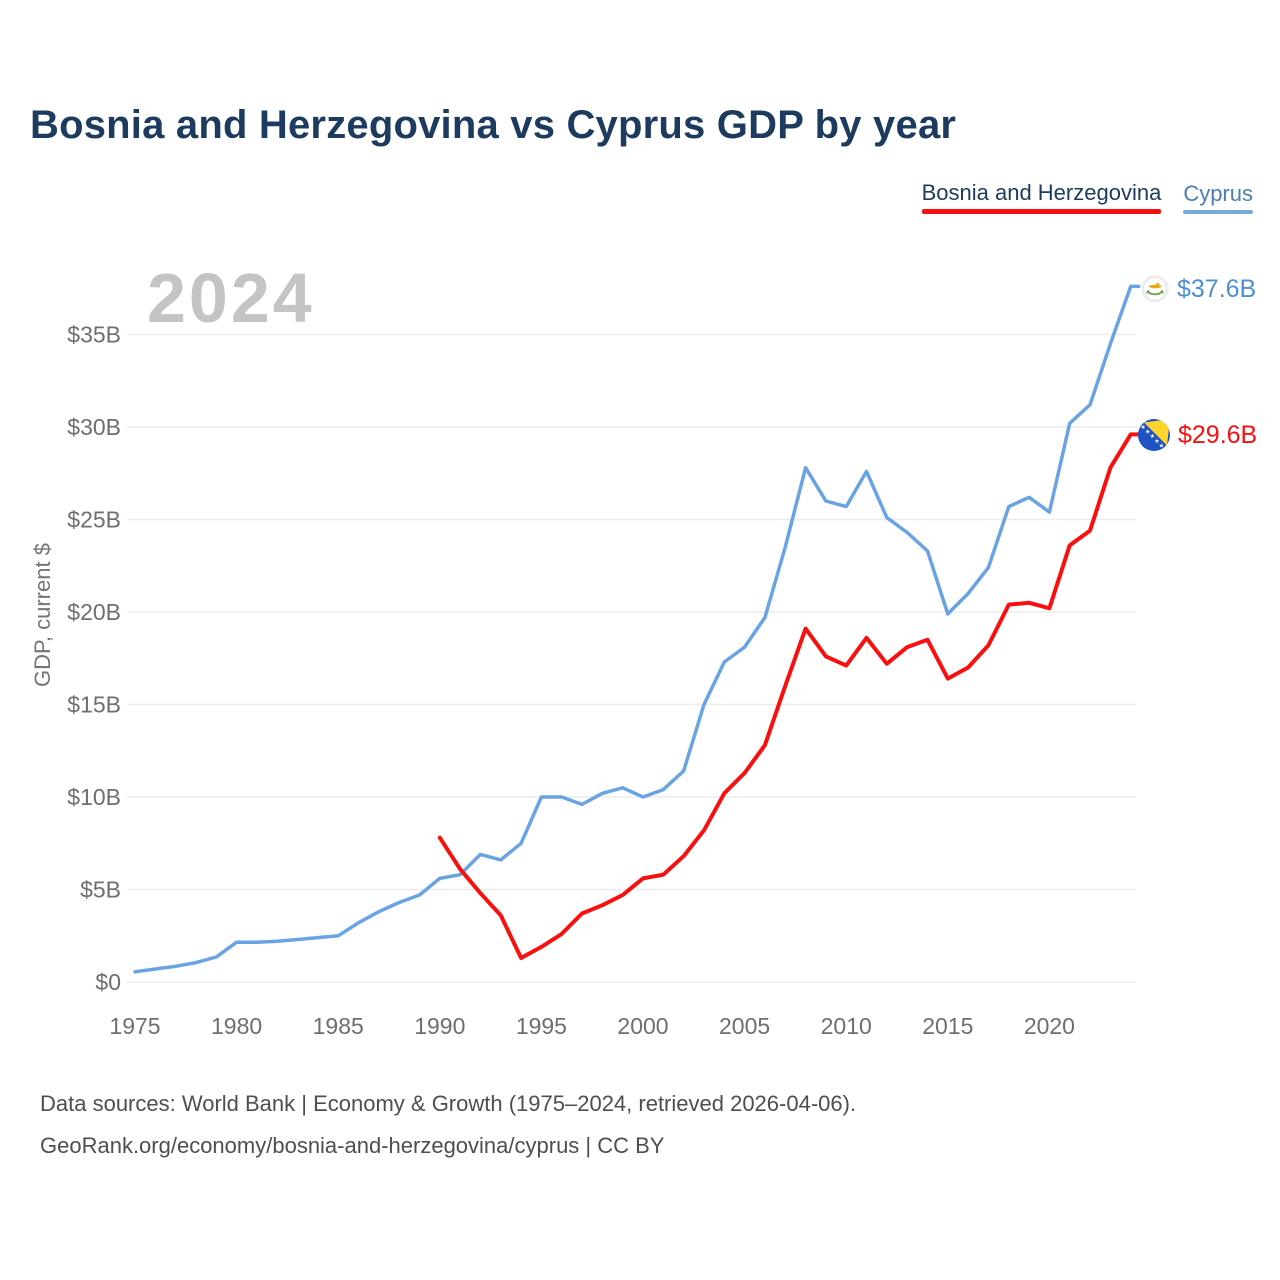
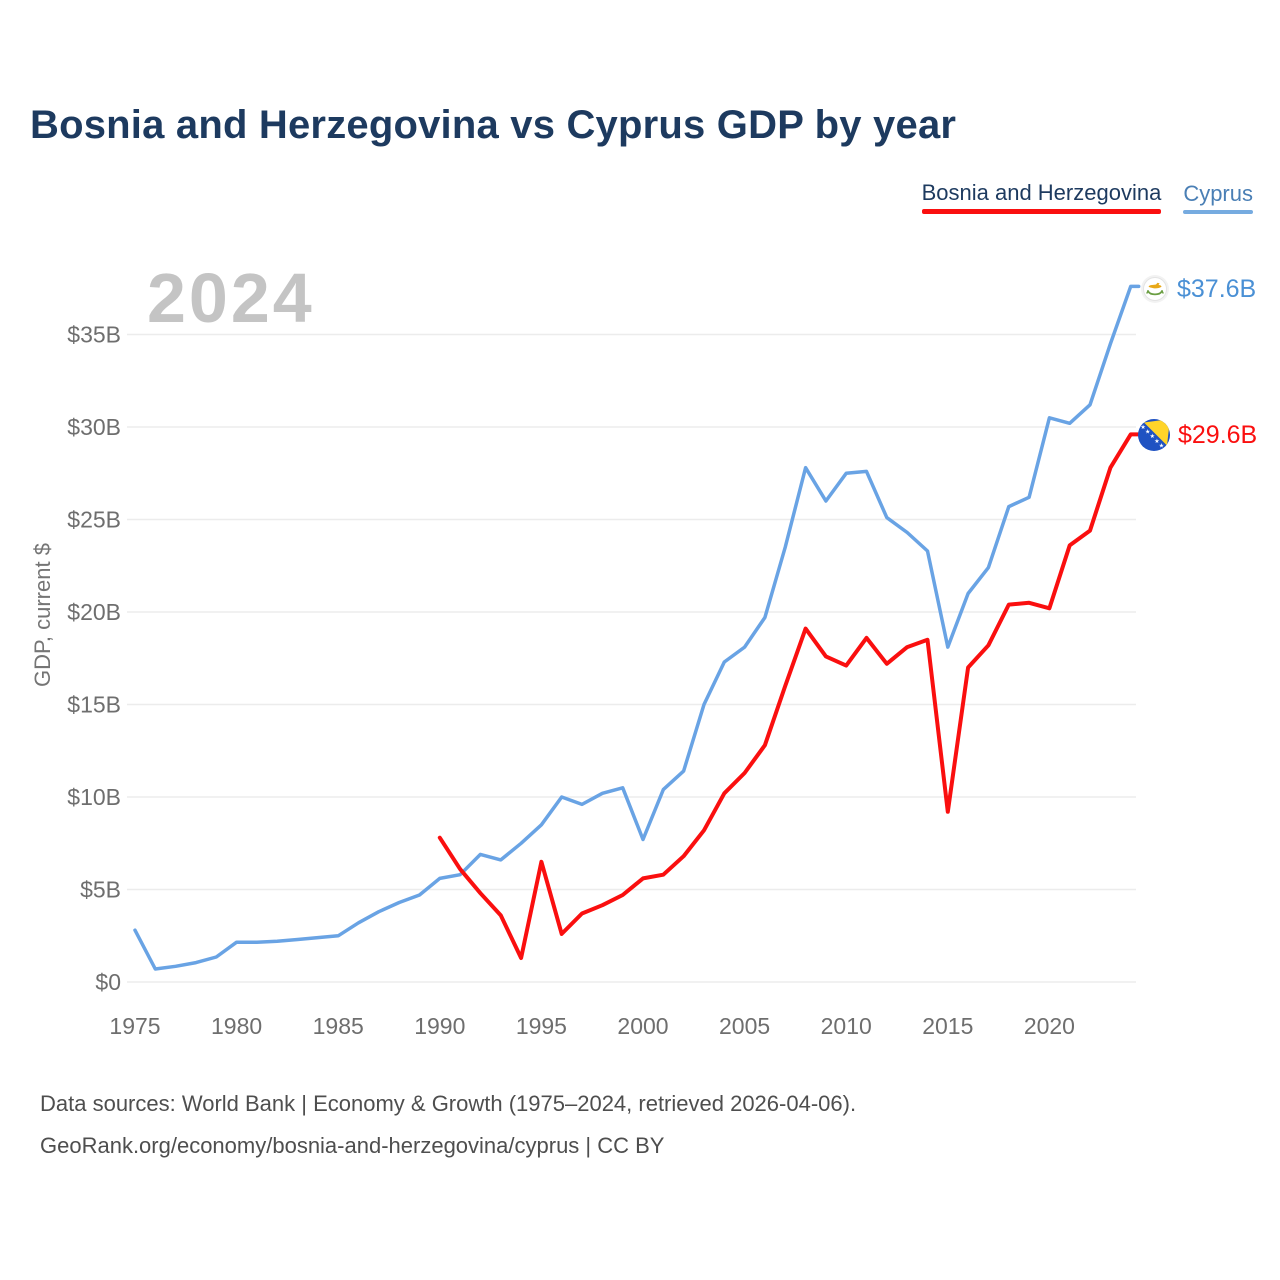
Cyprus/1975: $0.6B -> $2.8B
Bosnia and Herzegovina/1995: $1.9B -> $6.5B
Cyprus/1995: $10.0B -> $8.5B
Cyprus/2000: $10.0B -> $7.7B
Cyprus/2010: $25.7B -> $27.5B
Bosnia and Herzegovina/2015: $16.4B -> $9.2B
Cyprus/2015: $19.9B -> $18.1B
Cyprus/2020: $25.4B -> $30.5B
